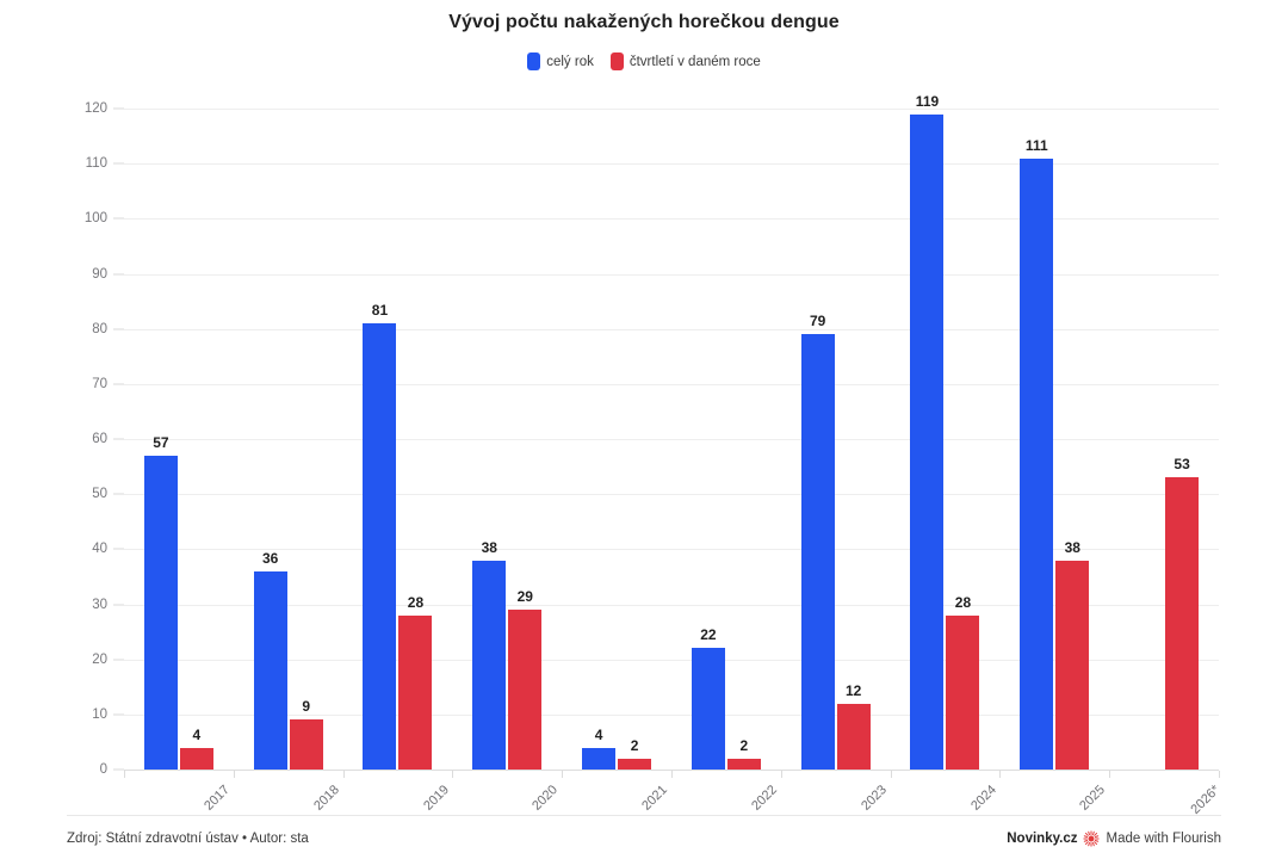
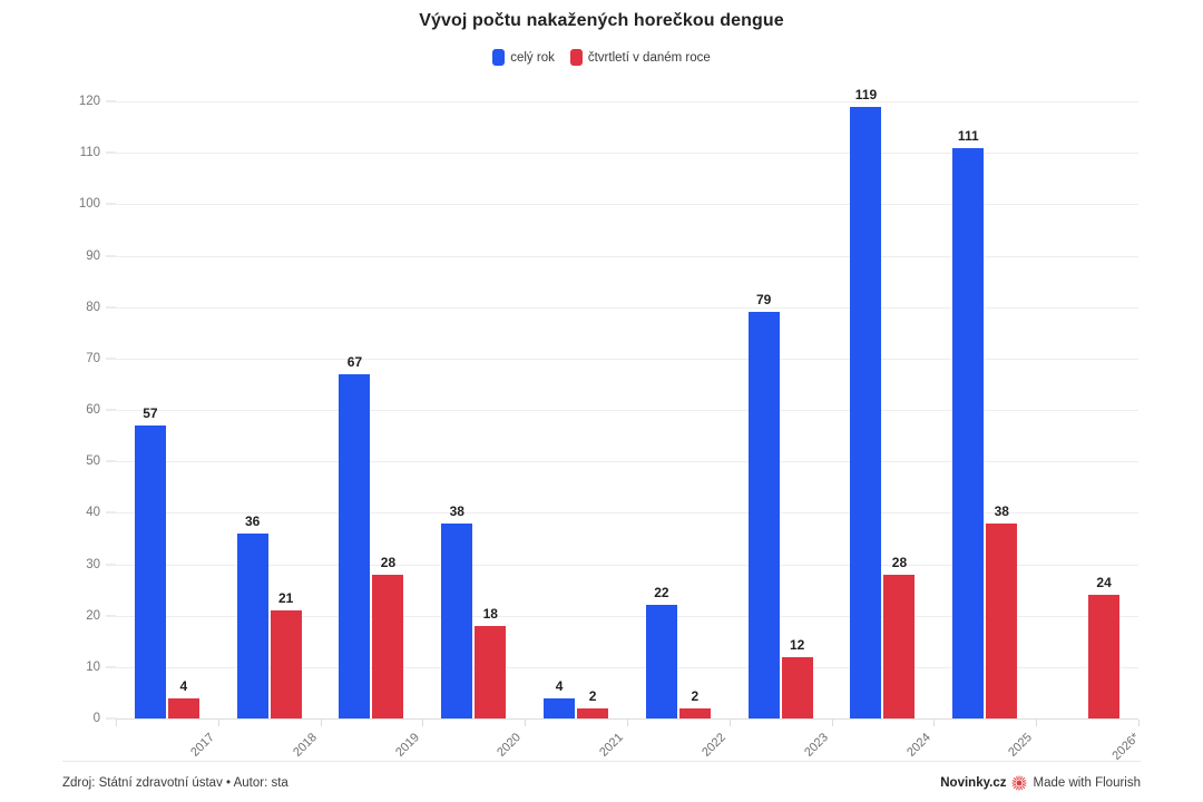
čtvrtletí v daném roce/2018: 9 -> 21
celý rok/2019: 81 -> 67
čtvrtletí v daném roce/2020: 29 -> 18
čtvrtletí v daném roce/2026*: 53 -> 24
